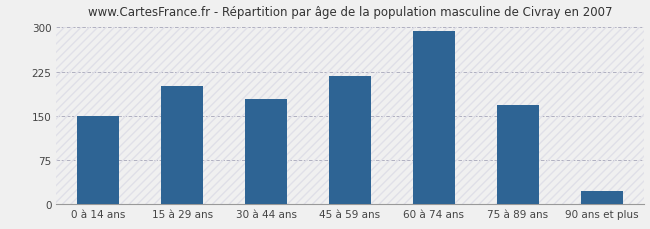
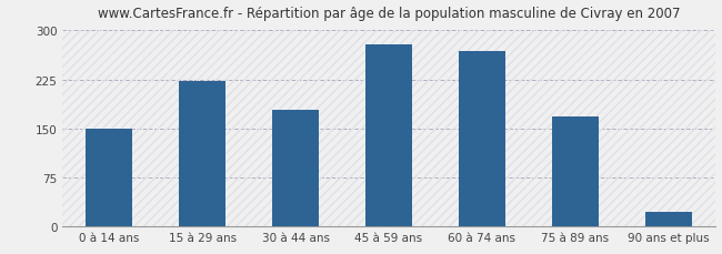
15 à 29 ans: 200 -> 222
45 à 59 ans: 218 -> 278
60 à 74 ans: 294 -> 268
